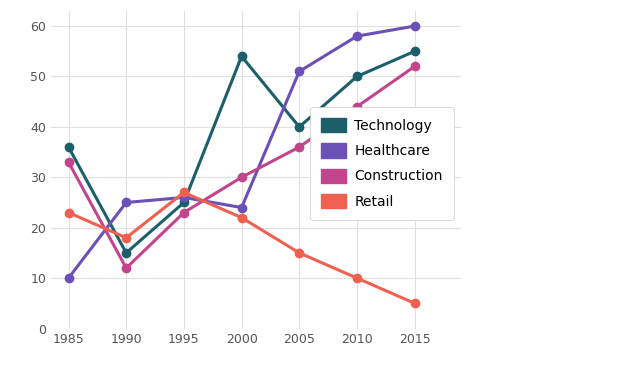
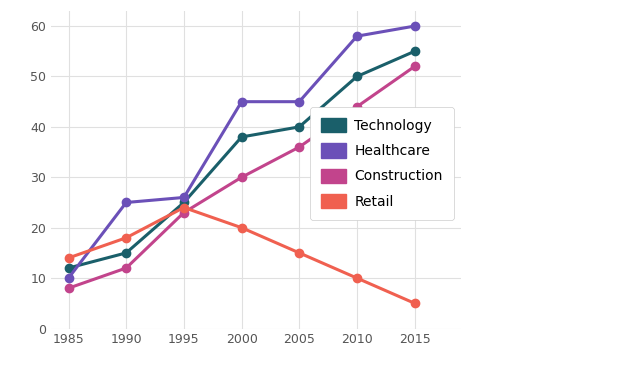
Technology/1985: 36 -> 12
Construction/1985: 33 -> 8
Retail/1985: 23 -> 14
Retail/1995: 27 -> 24
Technology/2000: 54 -> 38
Healthcare/2000: 24 -> 45
Retail/2000: 22 -> 20
Healthcare/2005: 51 -> 45
